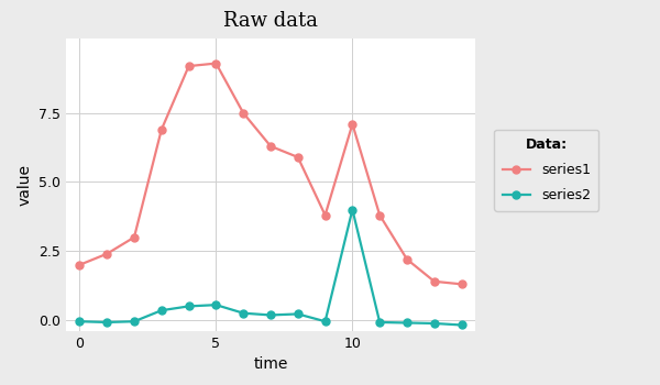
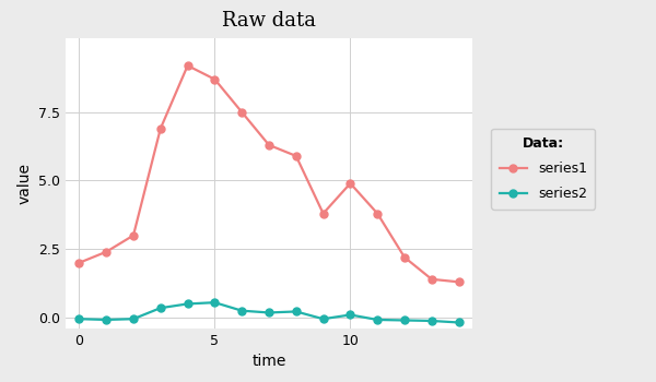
series1/5: 9.3 -> 8.7
series1/10: 7.1 -> 4.9
series2/10: 4.00 -> 0.10
